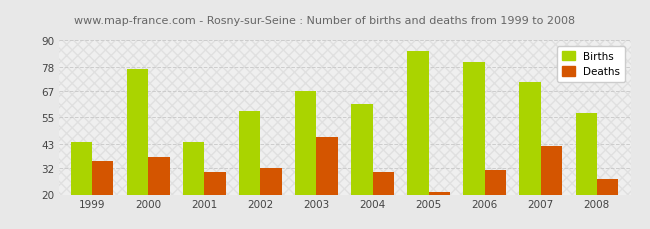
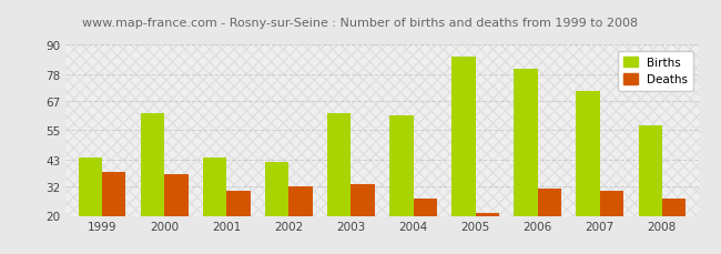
Deaths/1999: 35 -> 38
Births/2000: 77 -> 62
Births/2002: 58 -> 42
Births/2003: 67 -> 62
Deaths/2003: 46 -> 33
Deaths/2004: 30 -> 27
Deaths/2007: 42 -> 30
